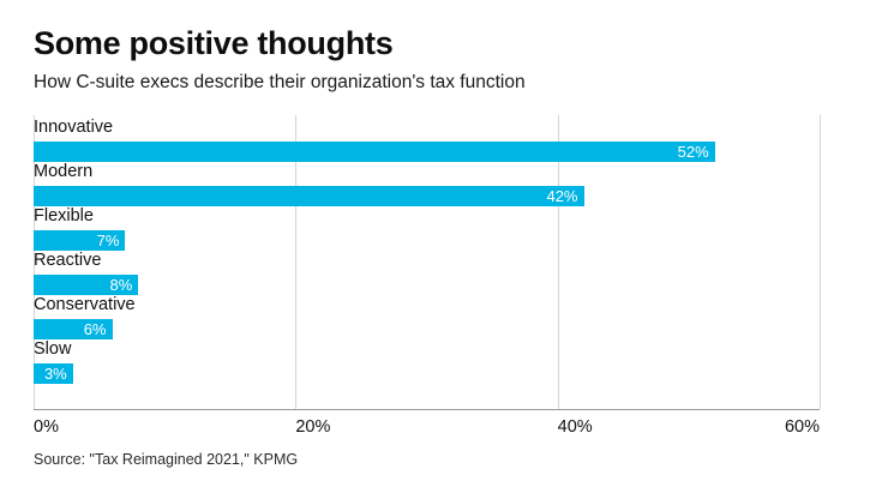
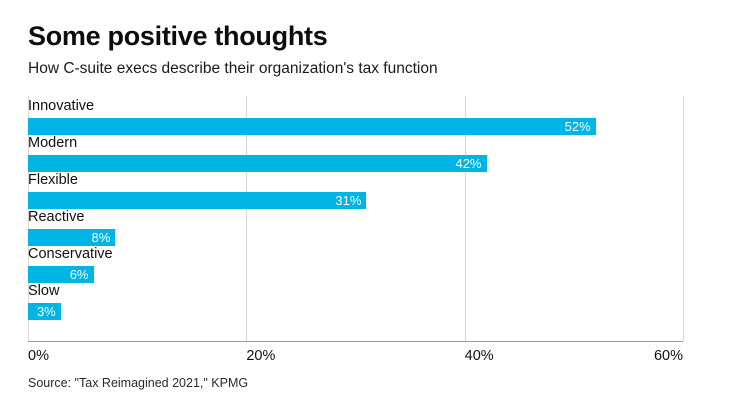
Flexible: 7% -> 31%
